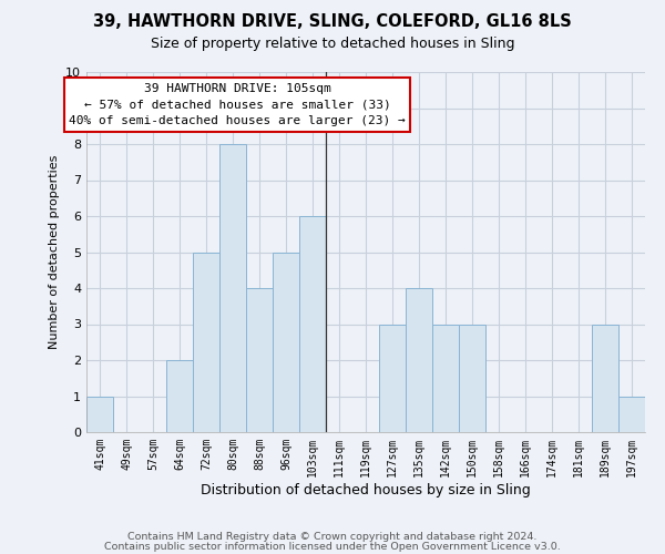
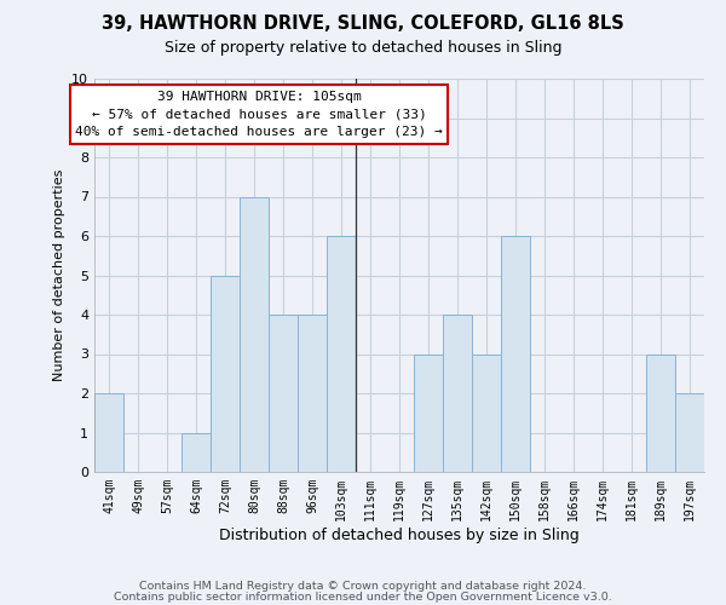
41sqm: 1 -> 2
64sqm: 2 -> 1
80sqm: 8 -> 7
96sqm: 5 -> 4
150sqm: 3 -> 6
197sqm: 1 -> 2
